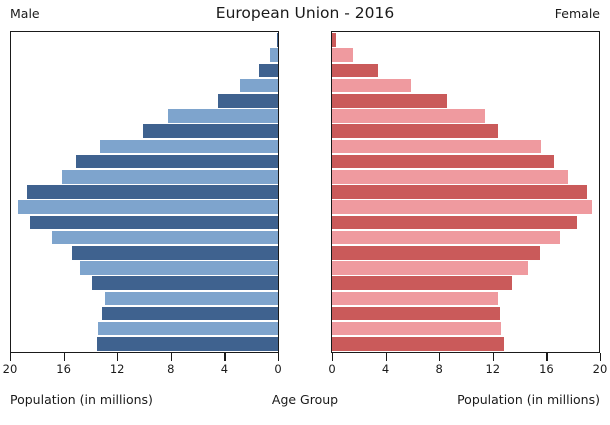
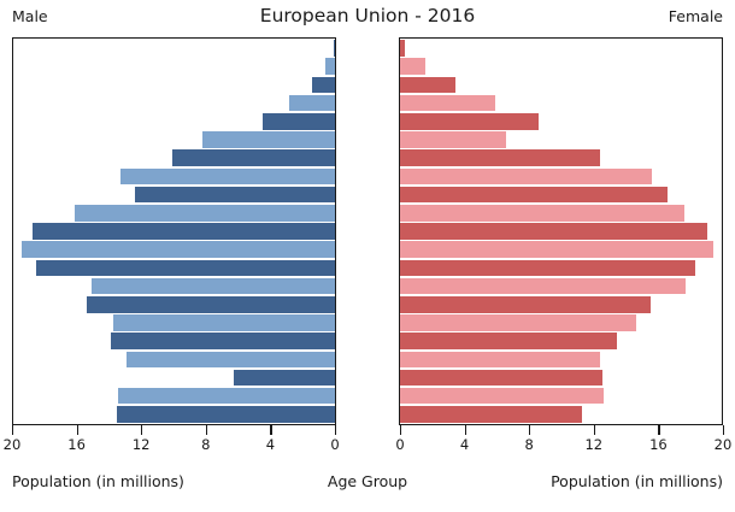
Female/75 - 79: 11.4 -> 6.6
Male/60 - 64: 15.1 -> 12.4
Male/35 - 39: 16.9 -> 15.1
Female/35 - 39: 17.0 -> 17.7
Male/25 - 29: 14.8 -> 13.7
Male/10 - 14: 13.1 -> 6.3
Female/0 - 4: 12.8 -> 11.3
